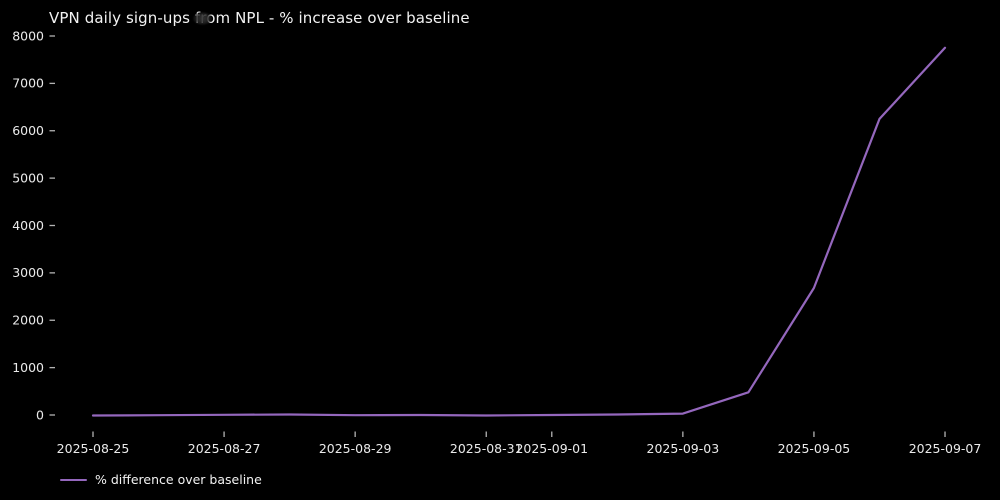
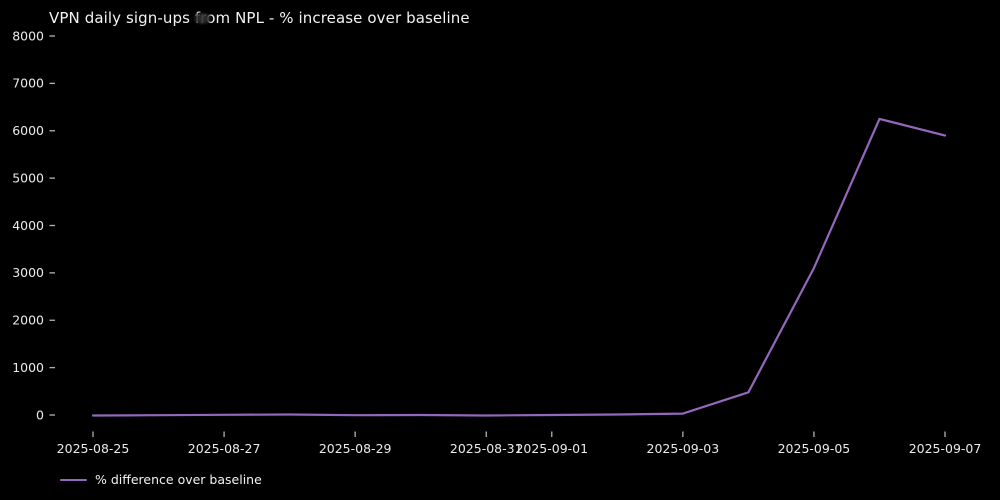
2025-09-05: 2700 -> 3100
2025-09-07: 7800 -> 5900
